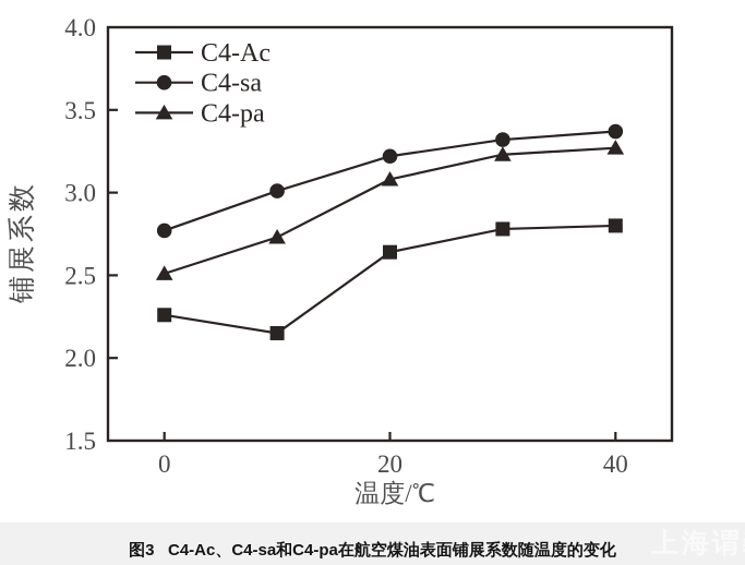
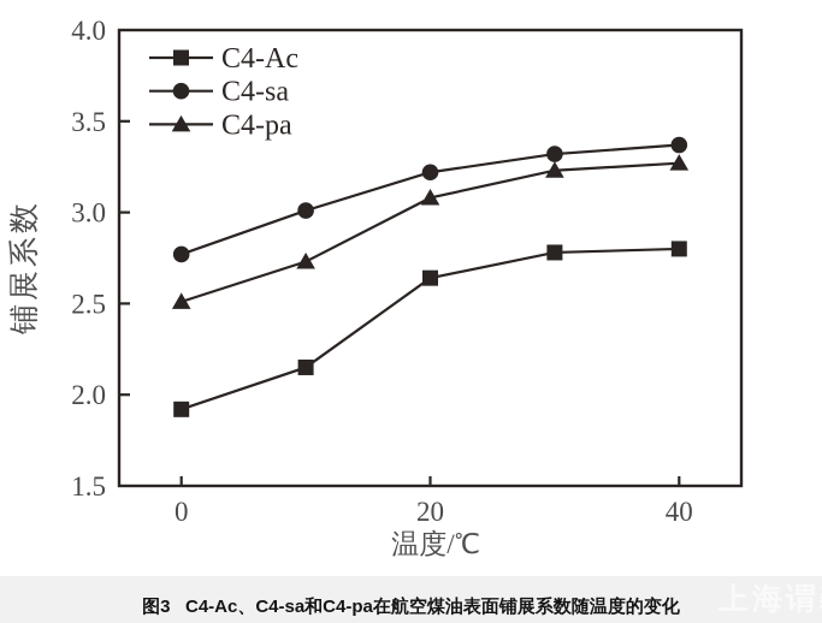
C4-Ac/0: 2.26 -> 1.92
